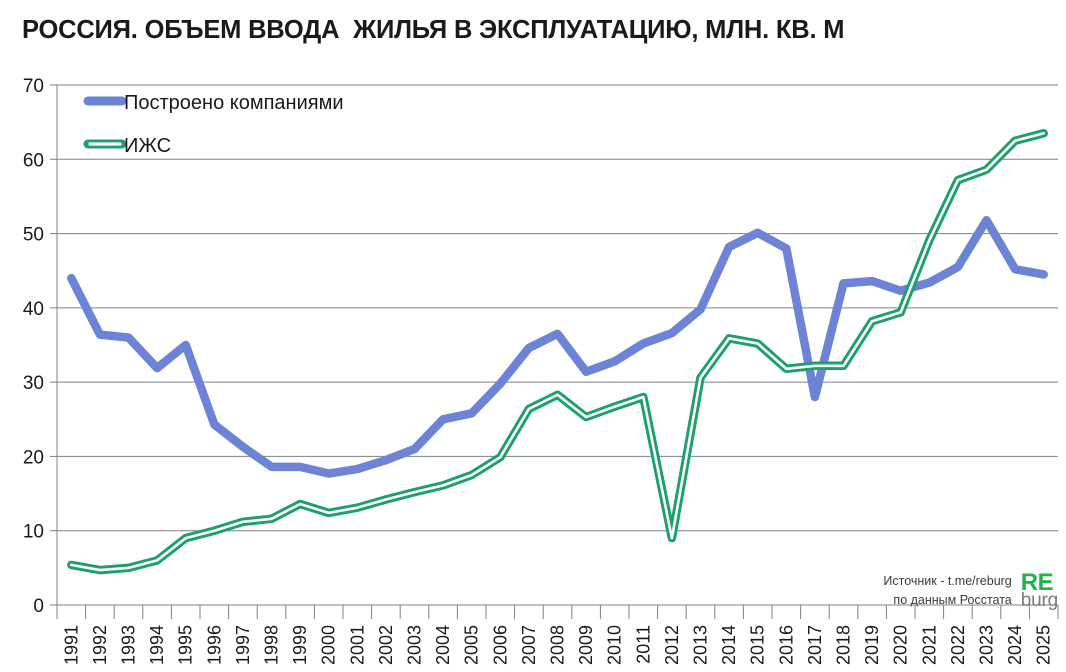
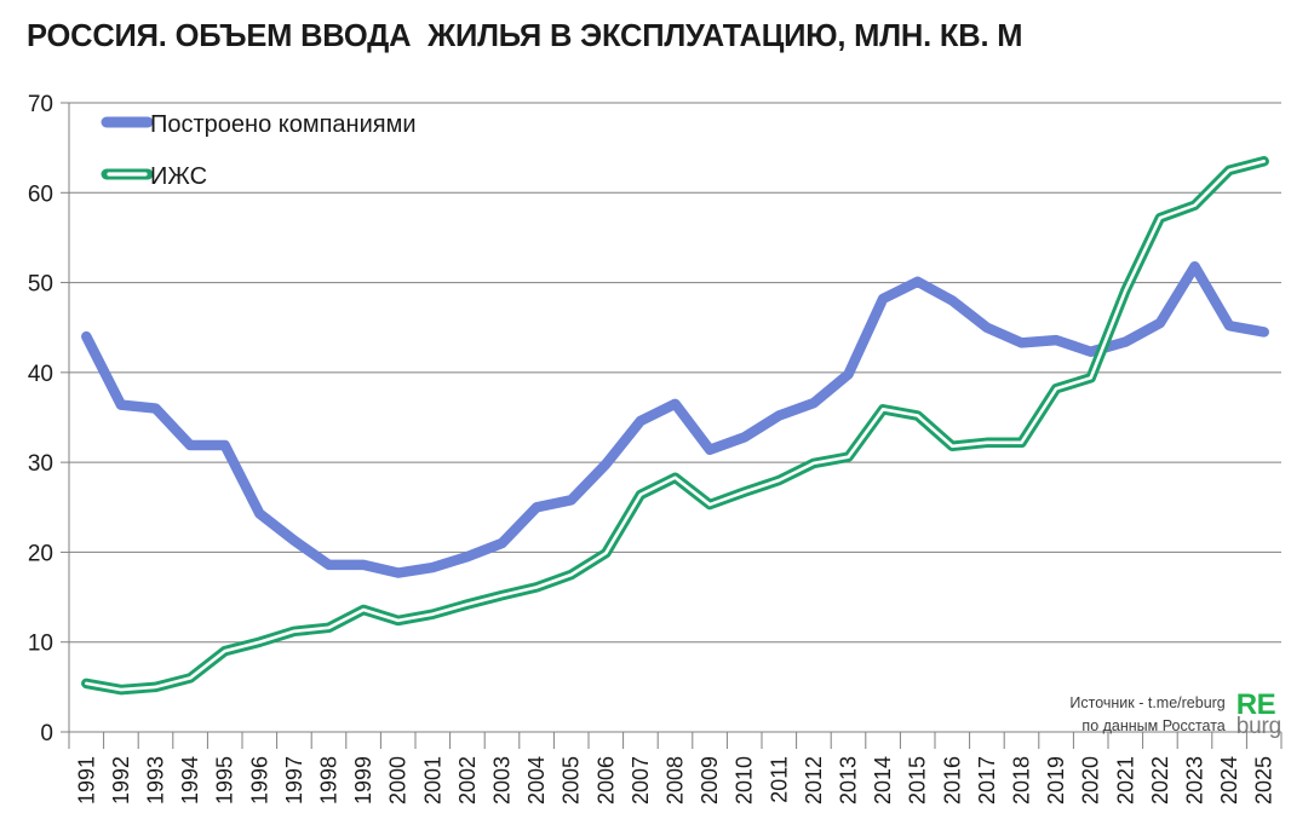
Построено компаниями/1995: 35 -> 32
ИЖС/2012: 9 -> 30
Построено компаниями/2017: 28 -> 45
